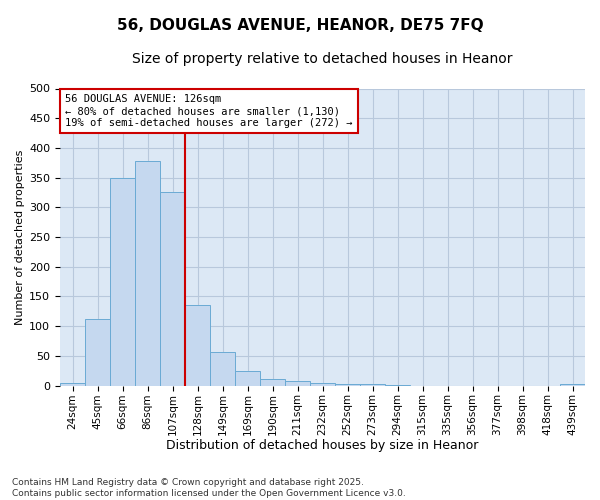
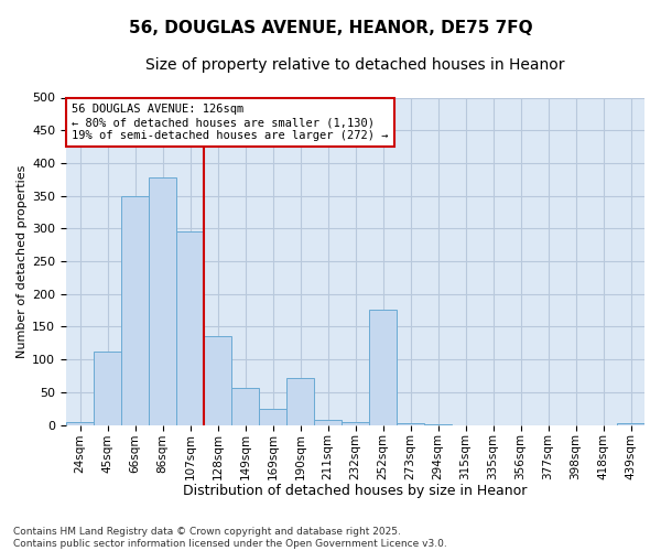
107sqm: 325 -> 296
190sqm: 11 -> 72
252sqm: 2 -> 176
